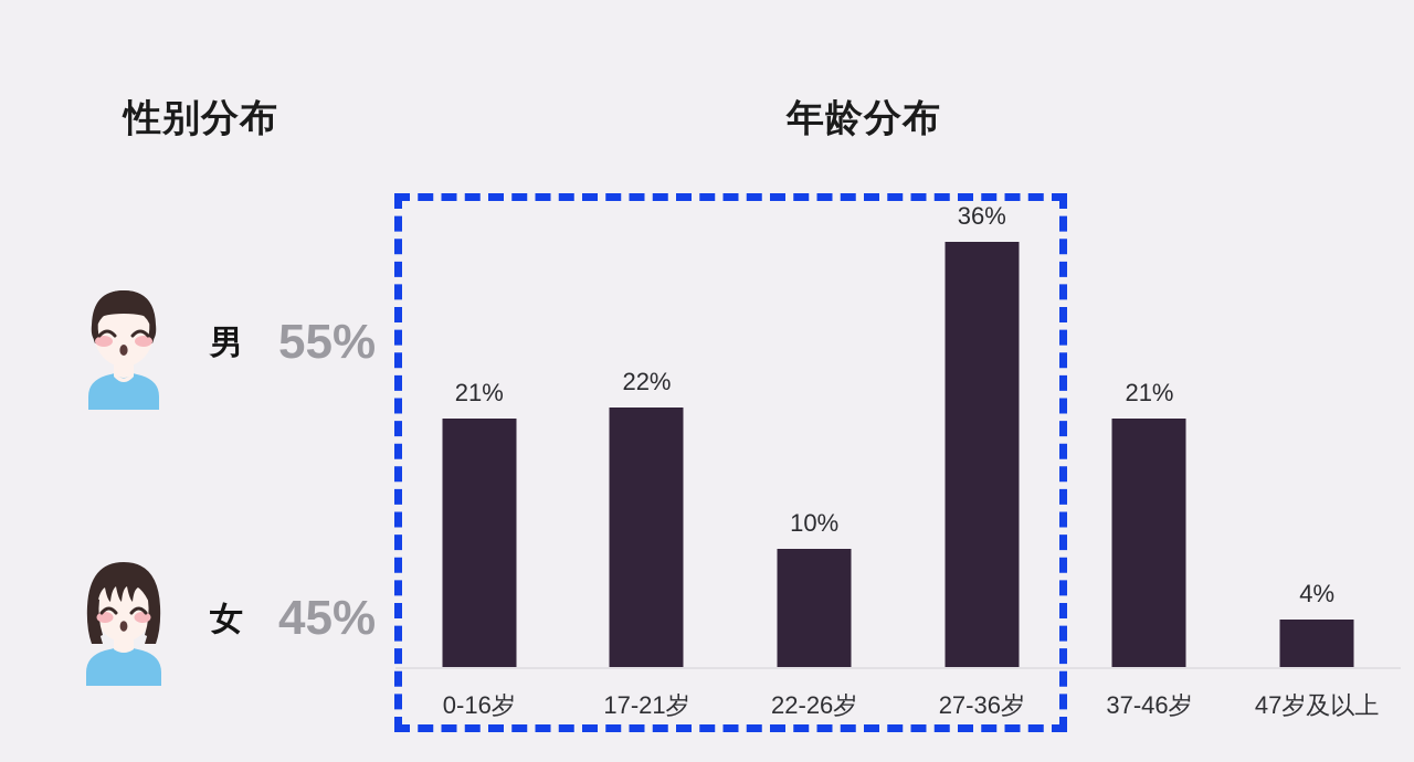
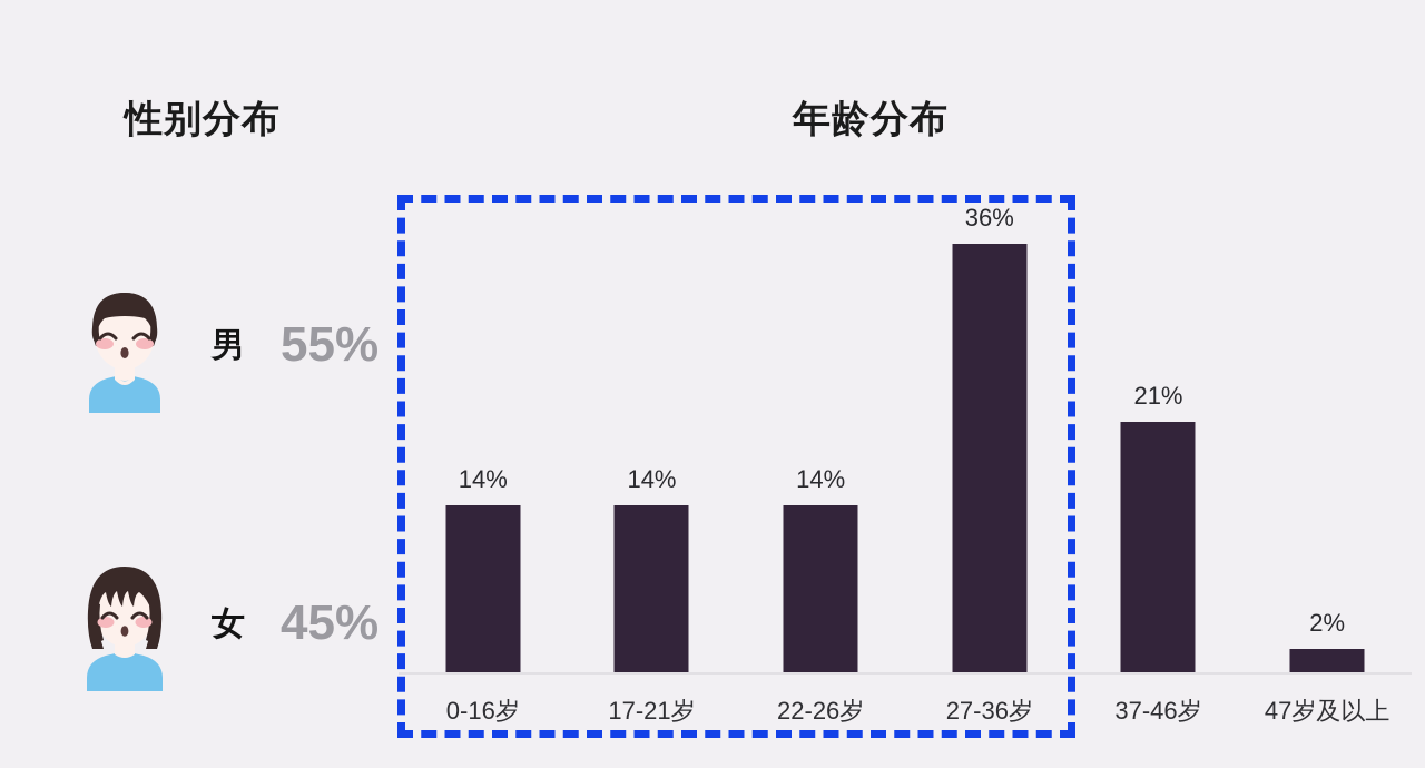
0-16岁: 21% -> 14%
17-21岁: 22% -> 14%
22-26岁: 10% -> 14%
47岁及以上: 4% -> 2%
